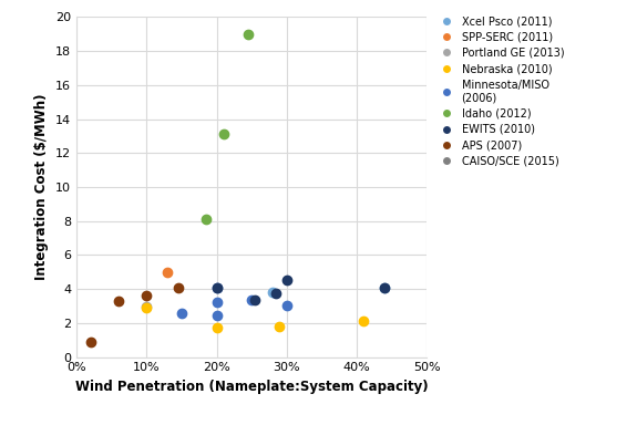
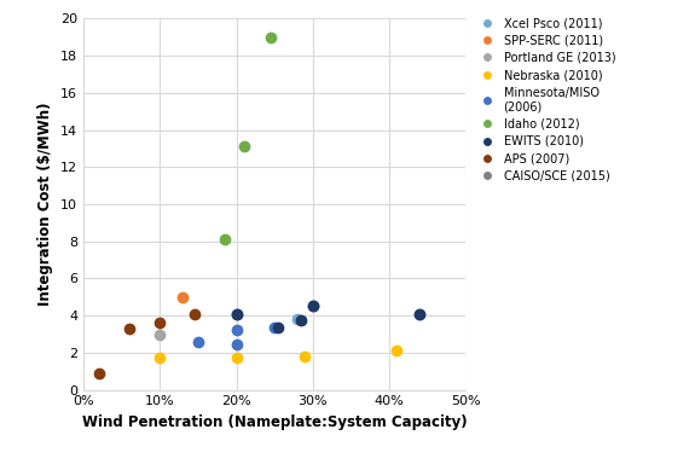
Nebraska (2010)/10%: 2.9 -> 1.8
Minnesota/MISO (2006)/30%: 3.0 -> 4.5
